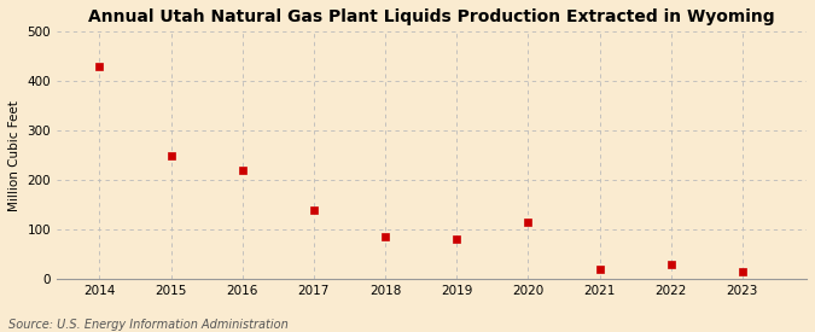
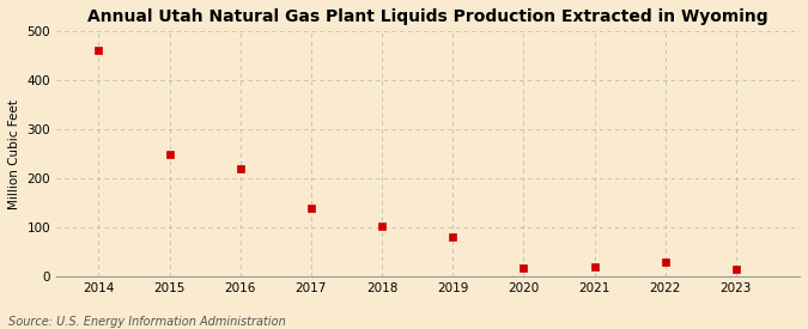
2014: 430 -> 462
2018: 85 -> 103
2020: 115 -> 17
